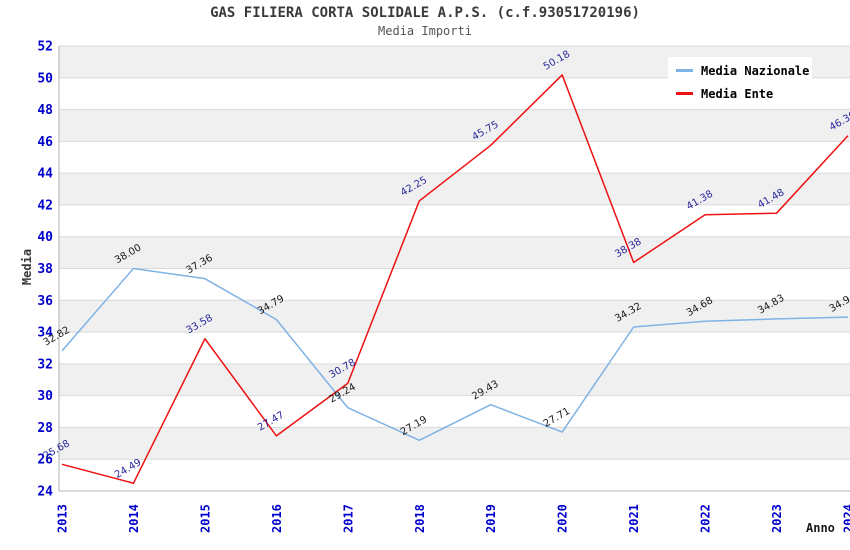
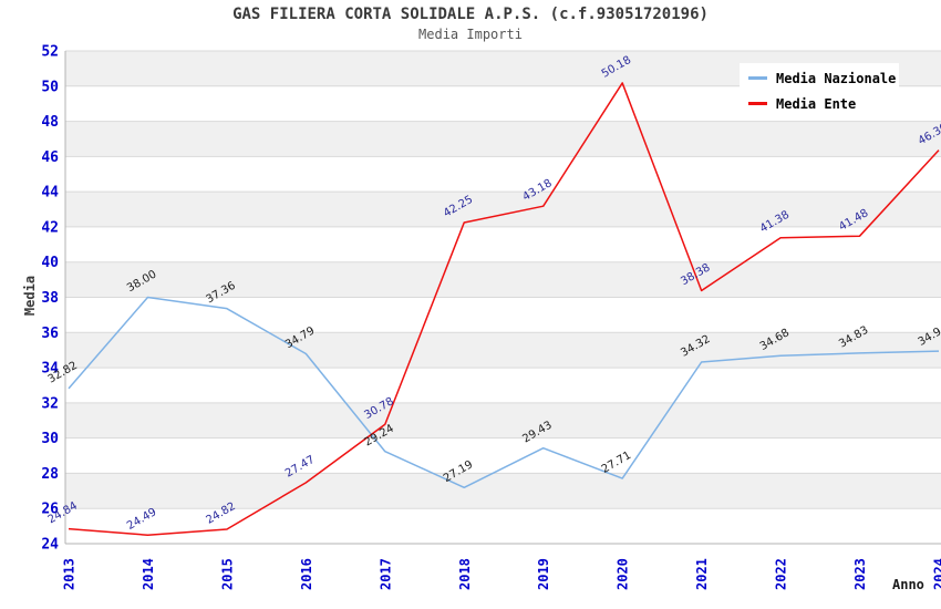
Media Ente/2013: 25.68 -> 24.84
Media Ente/2015: 33.58 -> 24.82
Media Ente/2019: 45.75 -> 43.18
